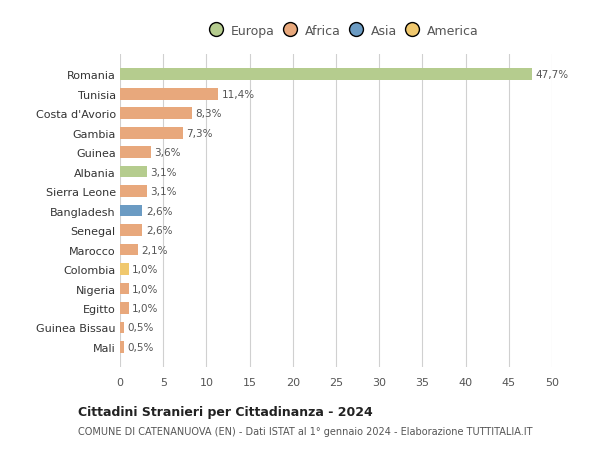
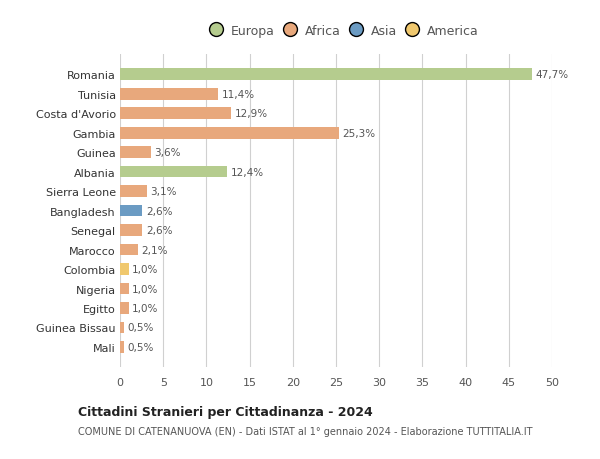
Costa d'Avorio: 8,3% -> 12,9%
Gambia: 7,3% -> 25,3%
Albania: 3,1% -> 12,4%
